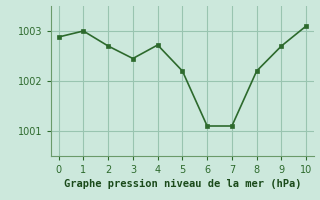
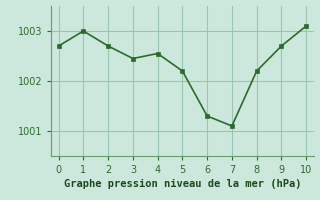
0: 1002.88 -> 1002.70
4: 1002.72 -> 1002.55
6: 1001.10 -> 1001.30
